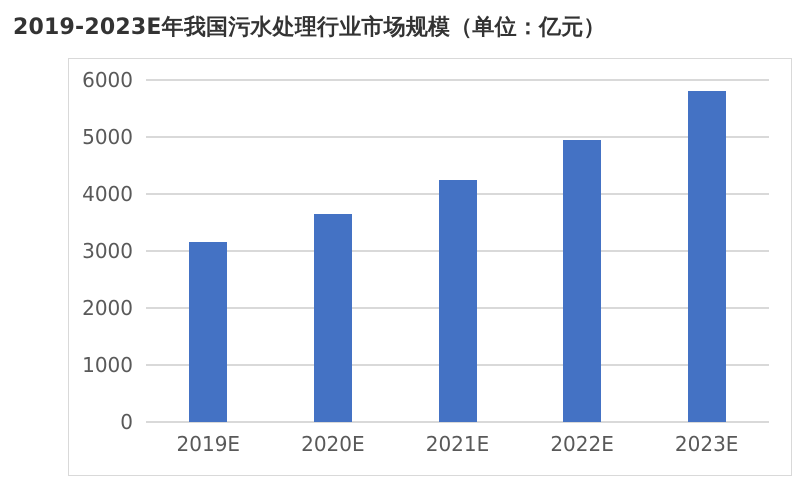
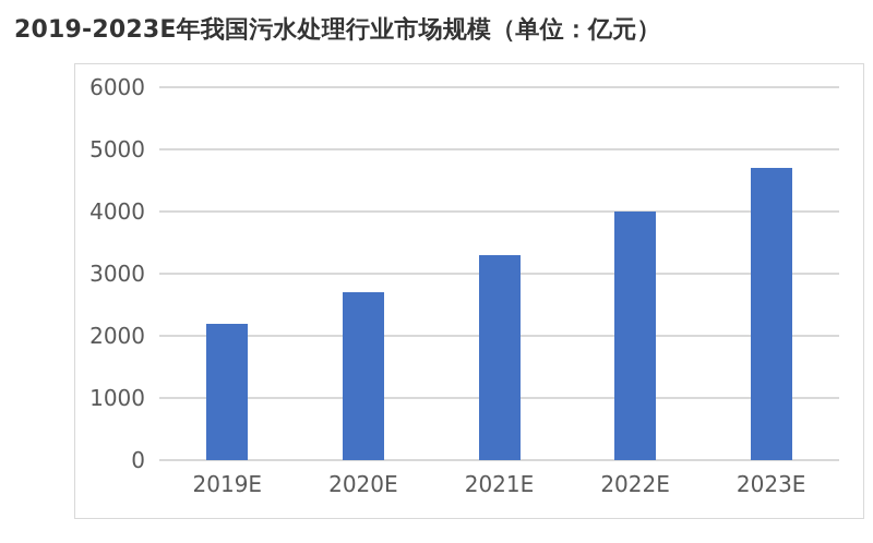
2019E: 3200 -> 2200
2020E: 3600 -> 2700
2021E: 4200 -> 3300
2022E: 5000 -> 4000
2023E: 5800 -> 4700
